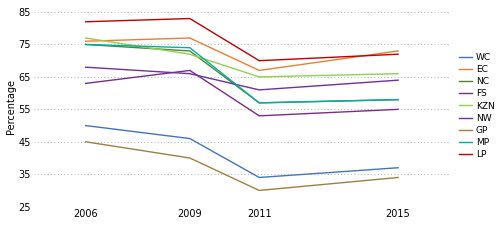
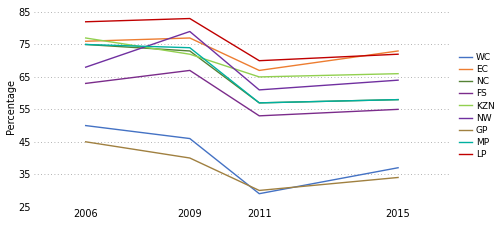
NW/2009: 66 -> 79
WC/2011: 34 -> 29
